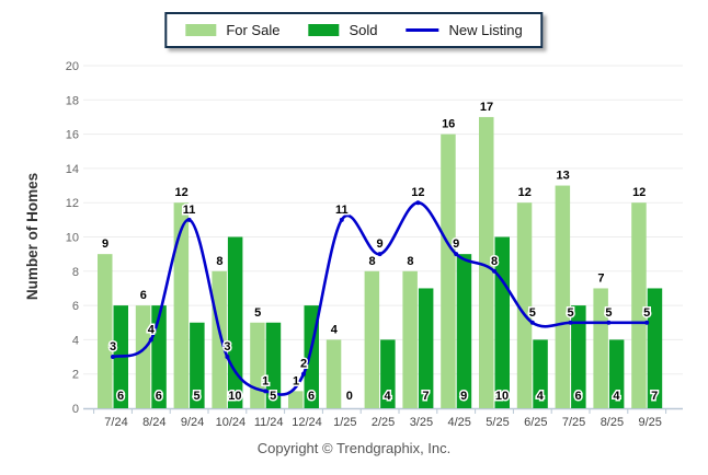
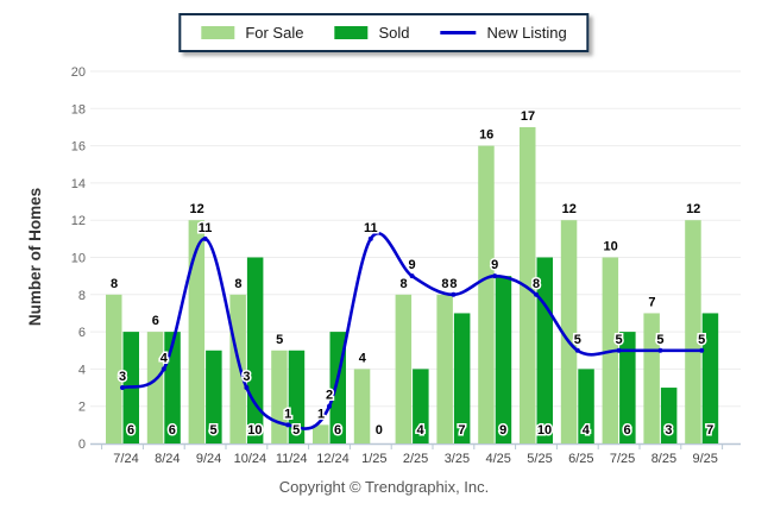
For Sale/7/24: 9 -> 8
New Listing/3/25: 12 -> 8
For Sale/7/25: 13 -> 10
Sold/8/25: 4 -> 3
